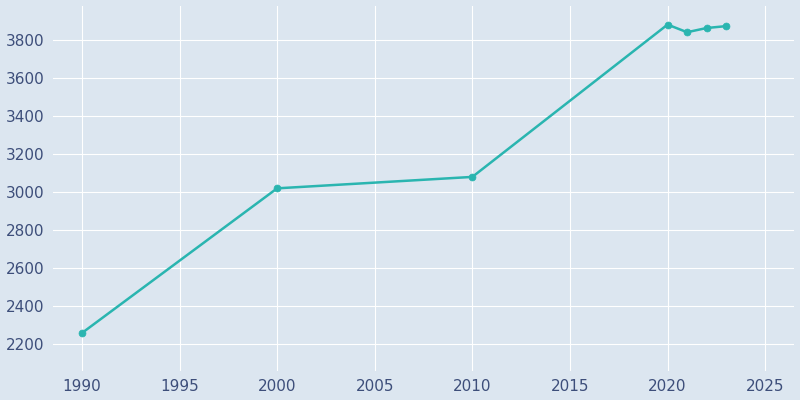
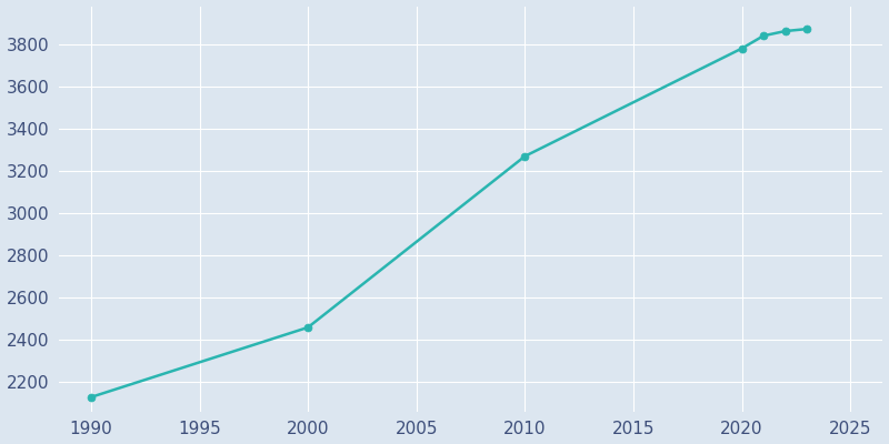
1990: 2260 -> 2130
2000: 3020 -> 2460
2010: 3080 -> 3270
2020: 3880 -> 3780
